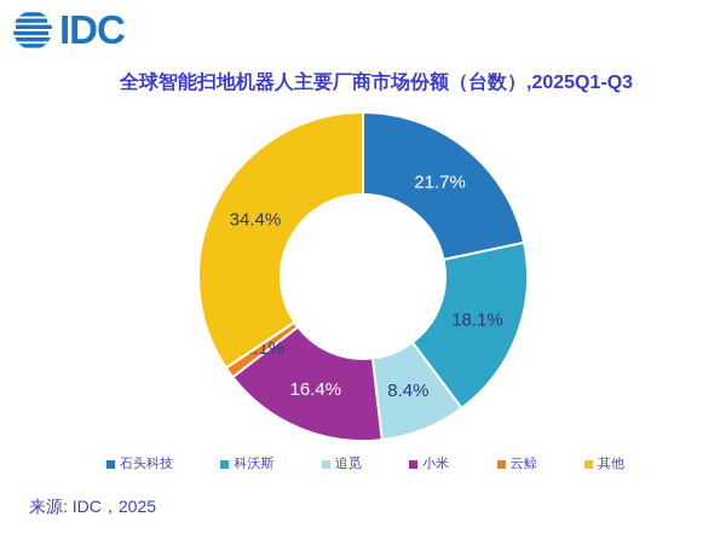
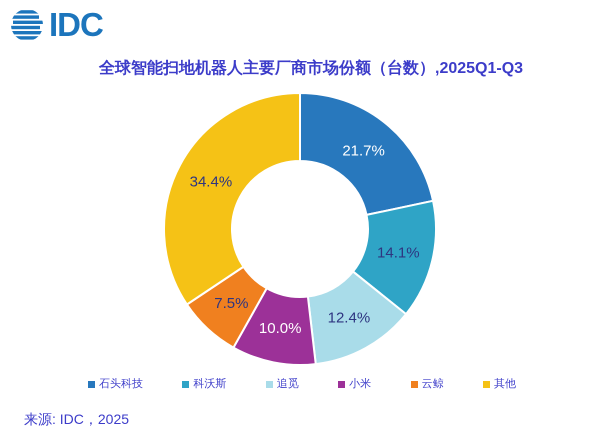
科沃斯: 18.1% -> 14.1%
追觅: 8.4% -> 12.4%
小米: 16.4% -> 10.0%
云鲸: 1.1% -> 7.5%
